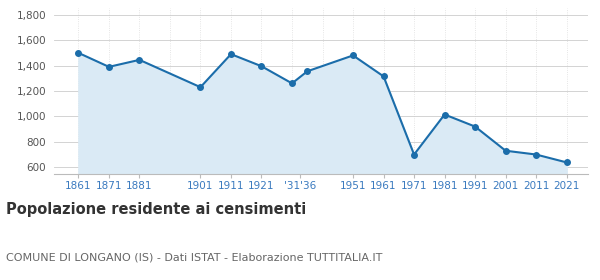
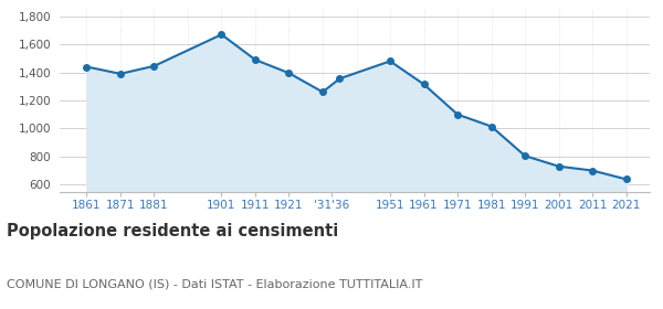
1861: 1,500 -> 1,440
1901: 1,230 -> 1,670
1971: 700 -> 1,100
1991: 920 -> 800
